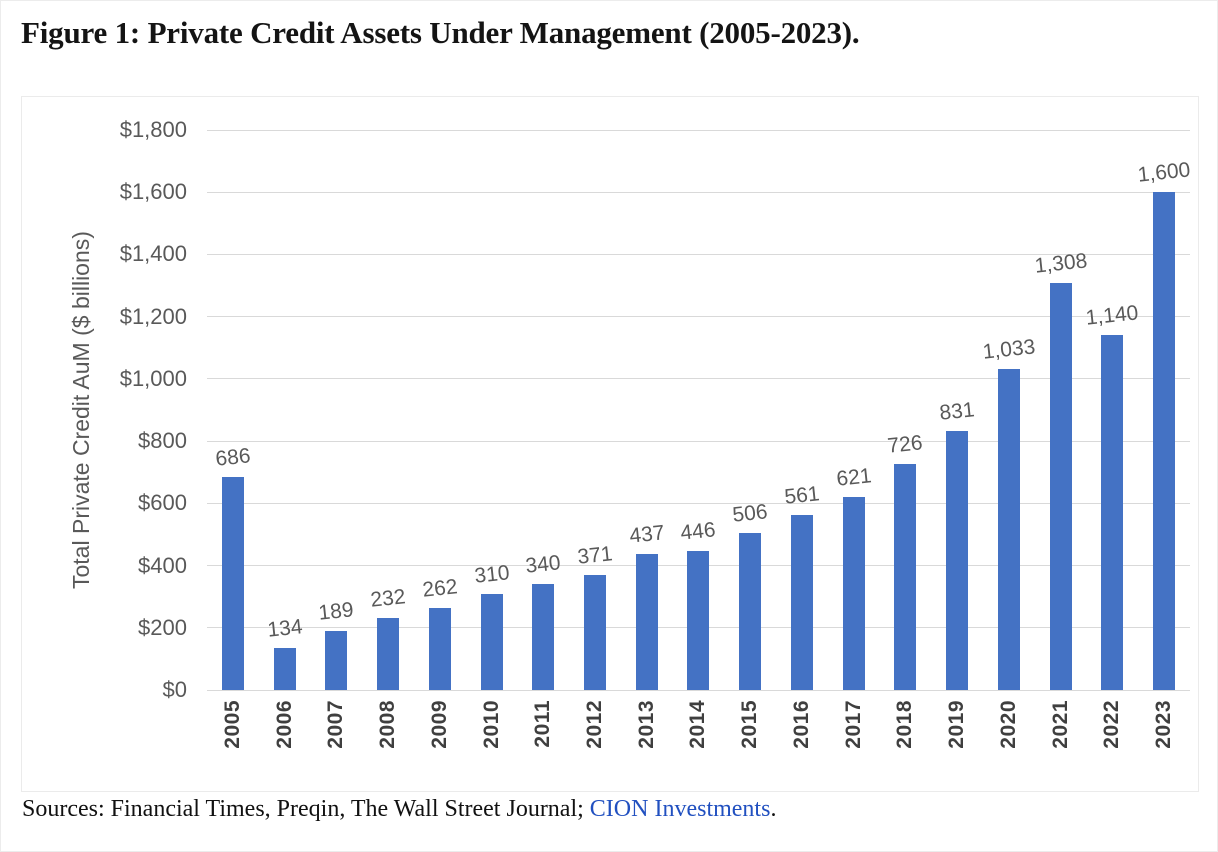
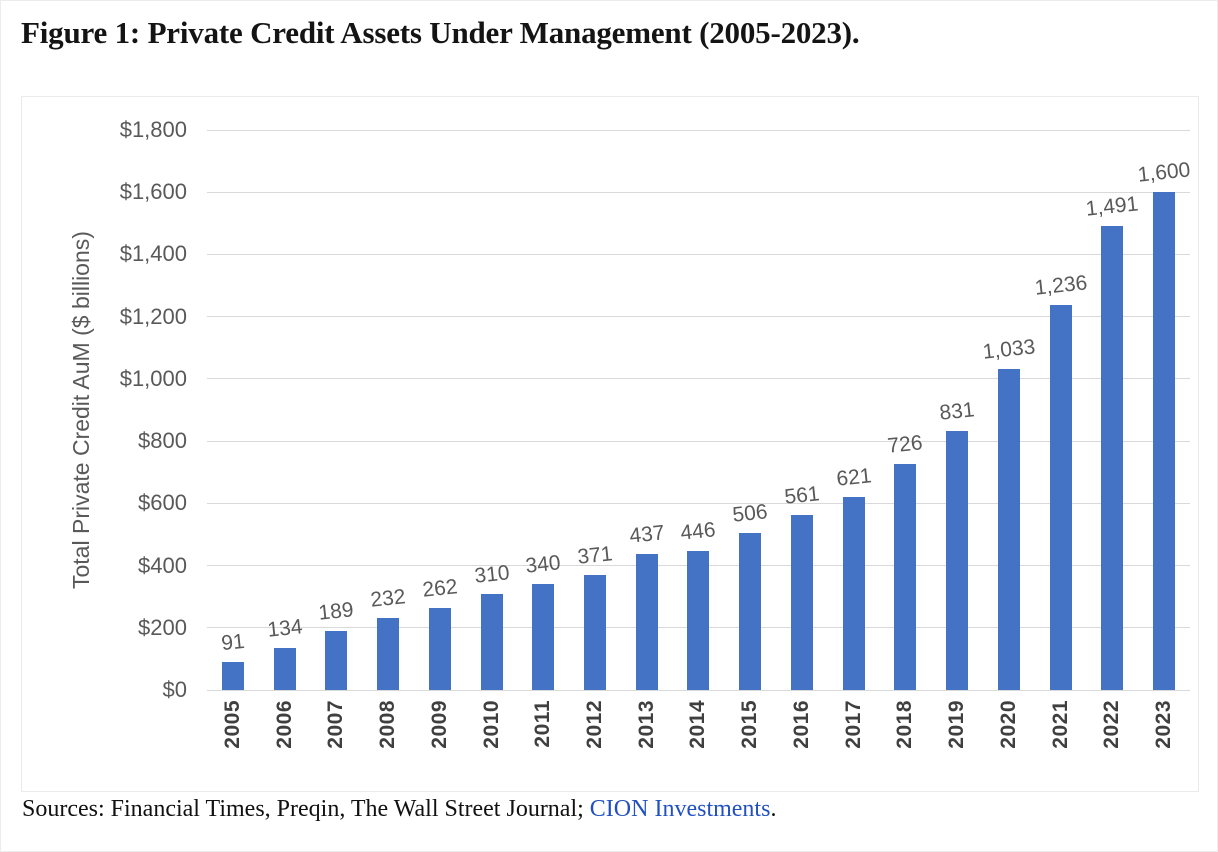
2005: 686 -> 91
2021: 1,308 -> 1,236
2022: 1,140 -> 1,491
